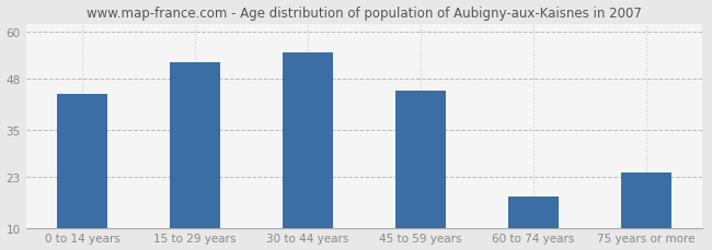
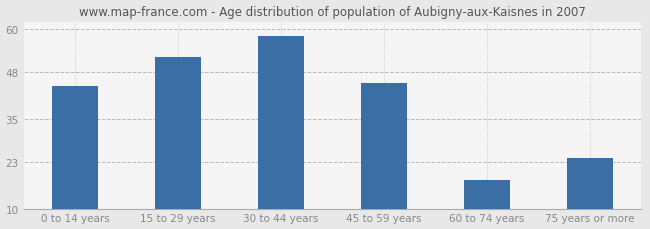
30 to 44 years: 54.5 -> 58.0
